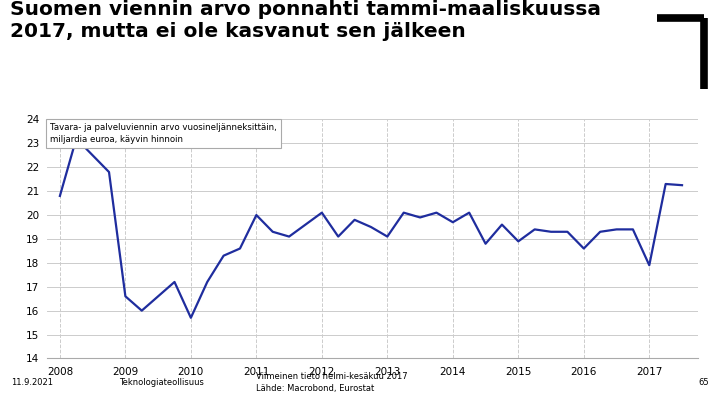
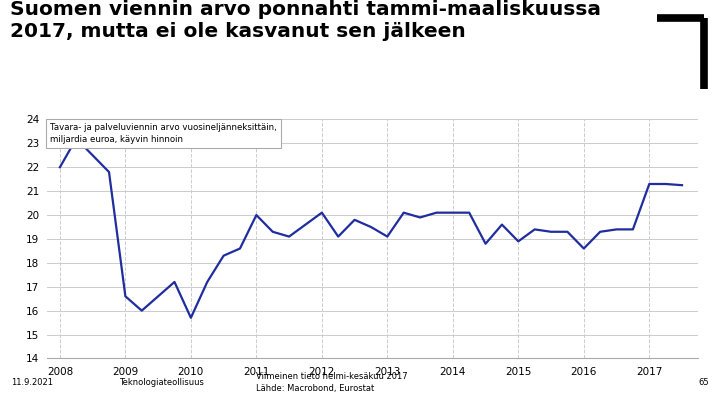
2008: 20.80 -> 22.00
2014: 19.70 -> 20.10
2017: 17.90 -> 21.30
